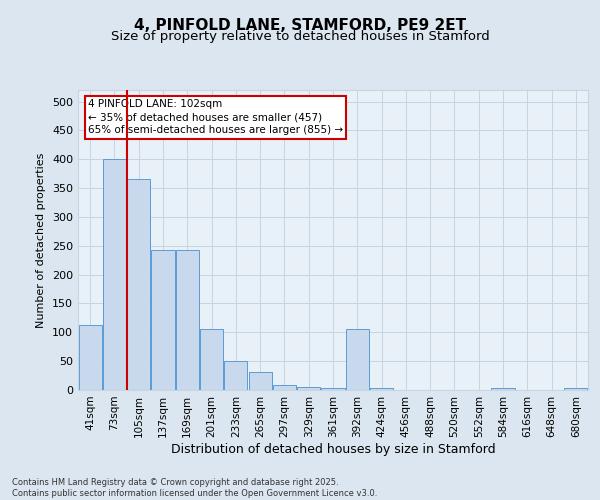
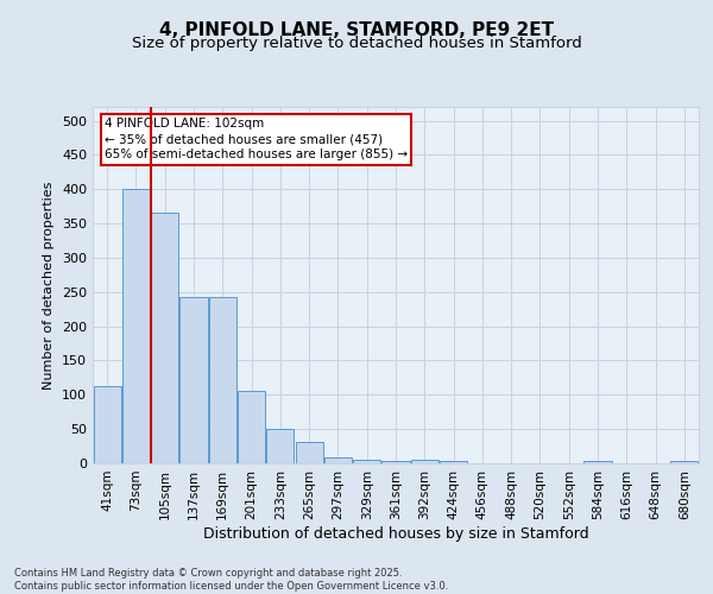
392sqm: 106 -> 6
